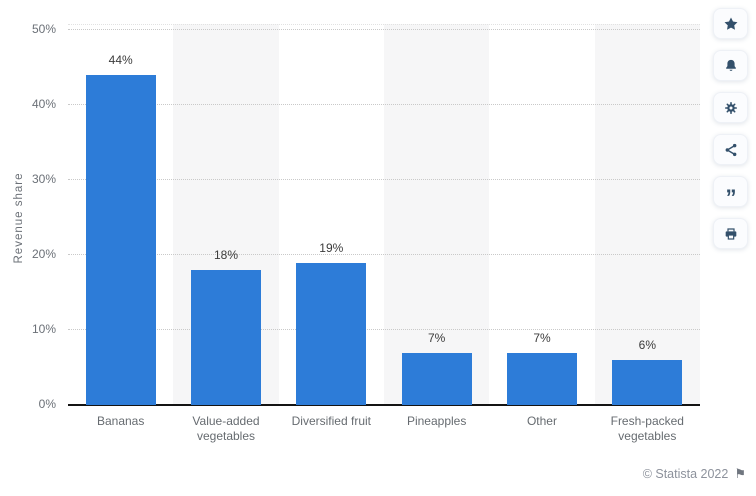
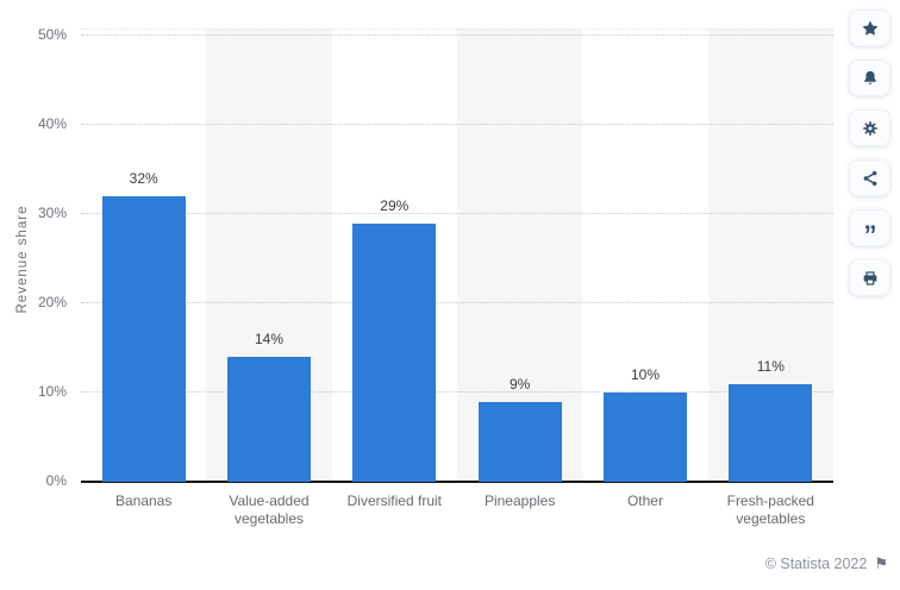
Bananas: 44% -> 32%
Value-added vegetables: 18% -> 14%
Diversified fruit: 19% -> 29%
Pineapples: 7% -> 9%
Other: 7% -> 10%
Fresh-packed vegetables: 6% -> 11%
